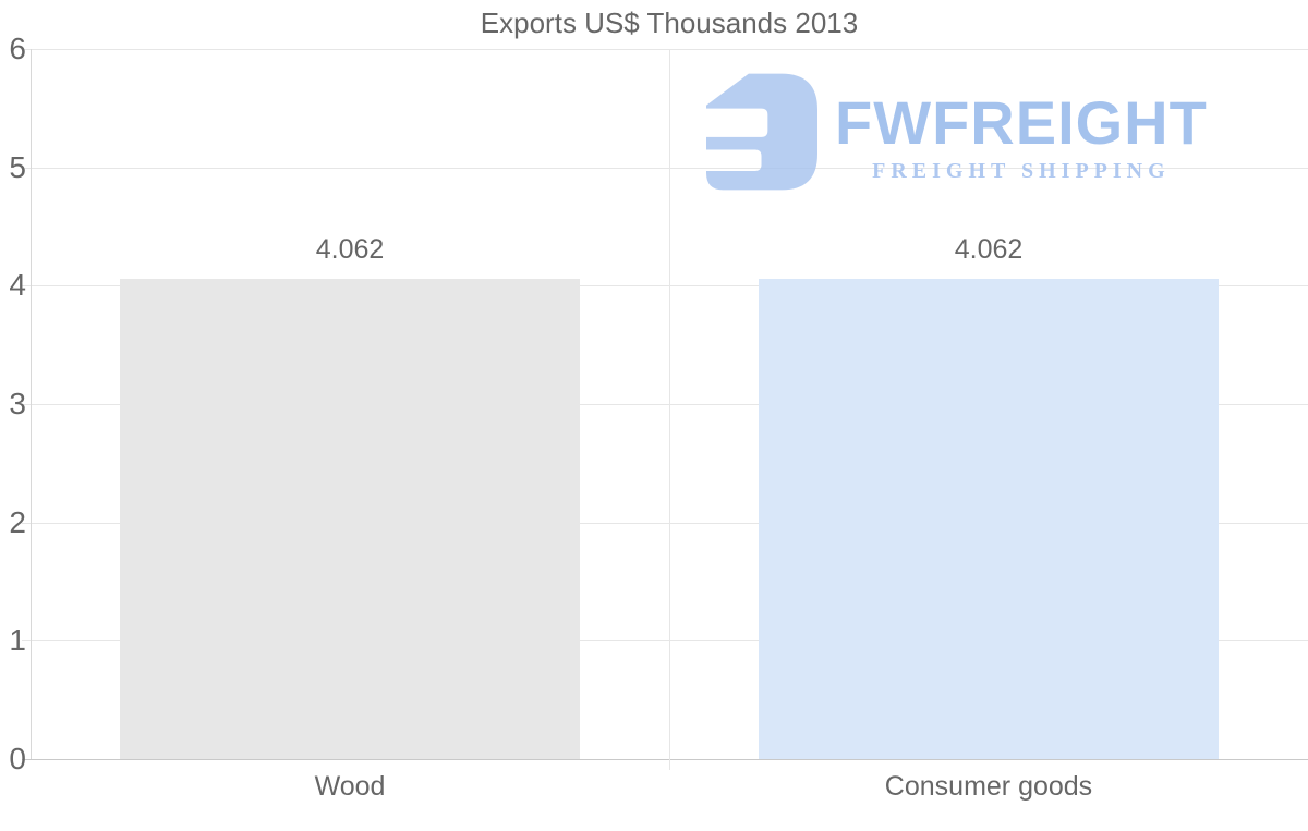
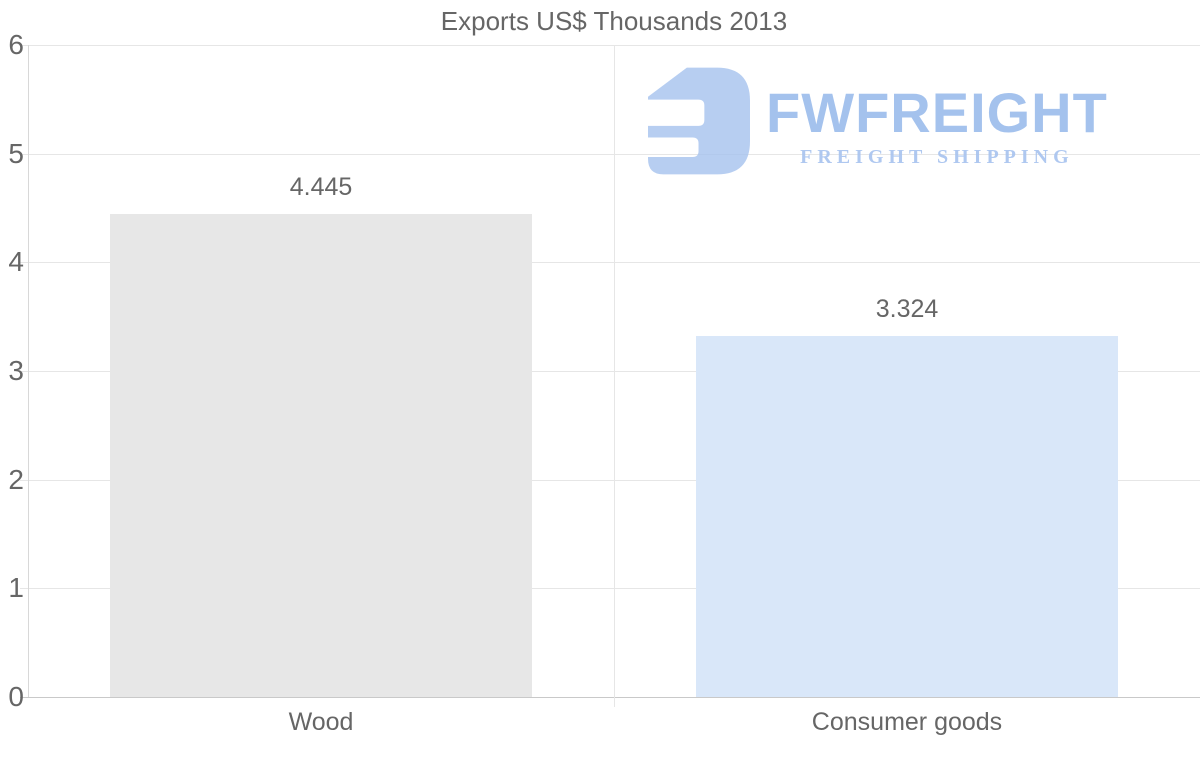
Wood: 4.062 -> 4.445
Consumer goods: 4.062 -> 3.324
